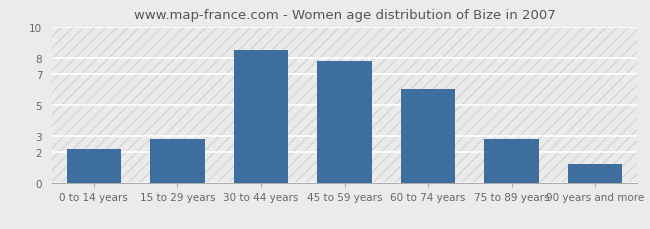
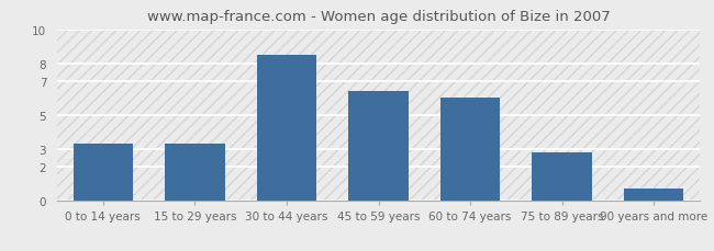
0 to 14 years: 2.2 -> 3.3
15 to 29 years: 2.8 -> 3.3
45 to 59 years: 7.8 -> 6.4
90 years and more: 1.2 -> 0.7
